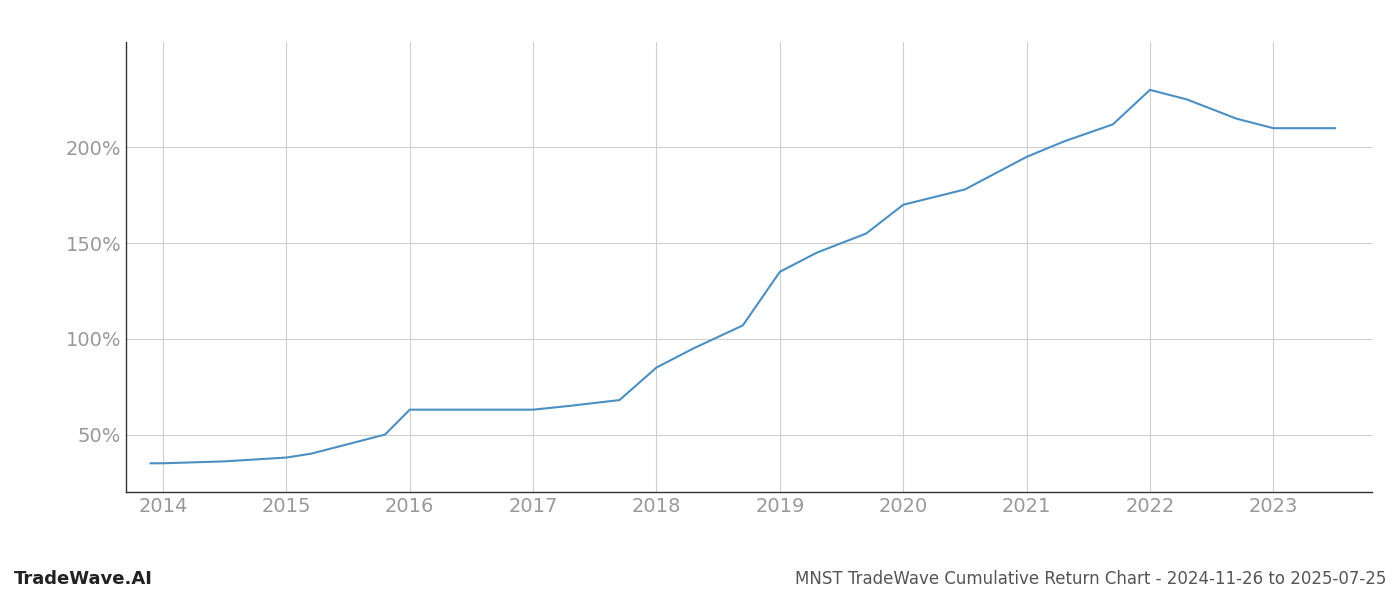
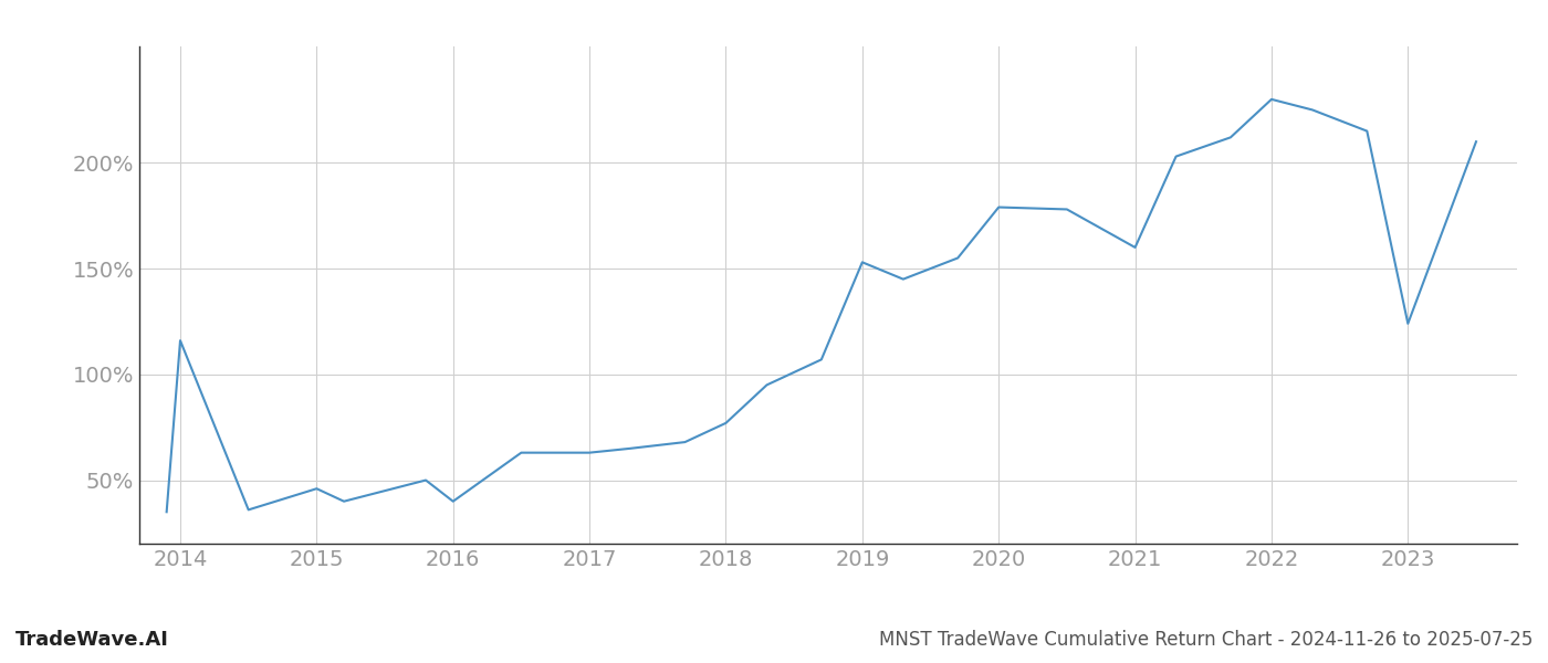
2014: 35% -> 116%
2015: 38% -> 46%
2016: 63% -> 40%
2018: 85% -> 77%
2019: 135% -> 153%
2020: 170% -> 179%
2021: 195% -> 160%
2023: 210% -> 124%
